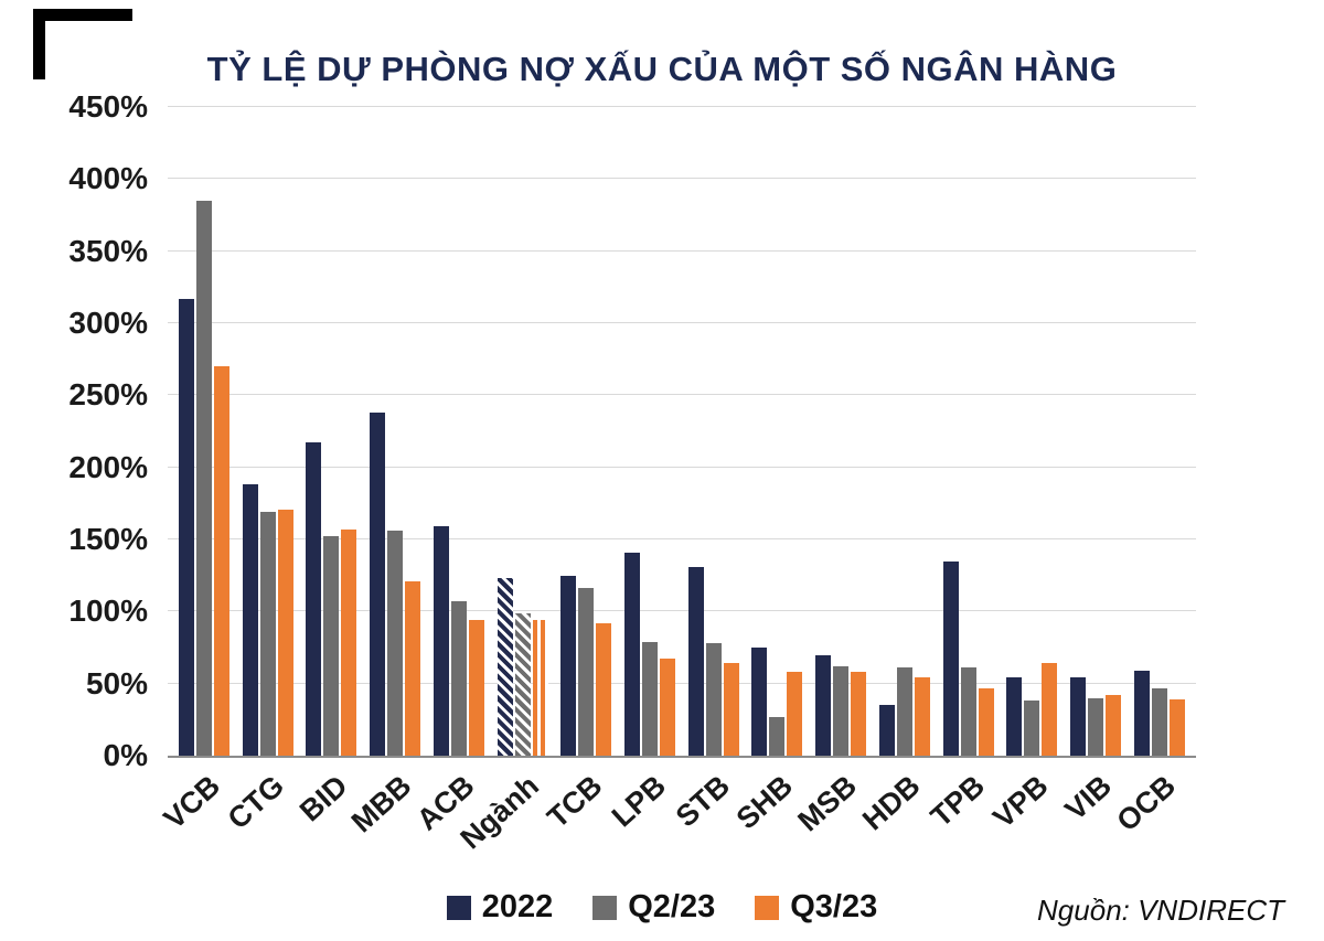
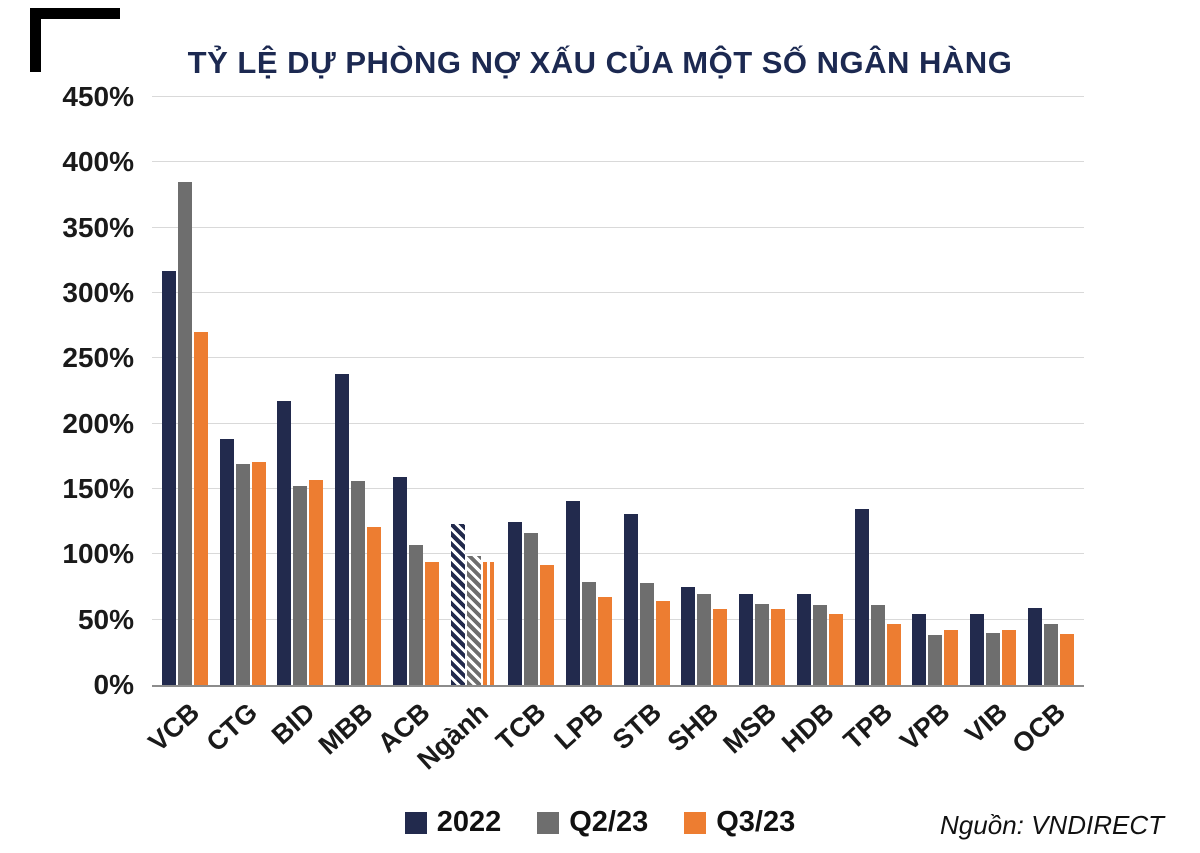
Q2/23/SHB: 27% -> 70%
2022/HDB: 35% -> 70%
Q3/23/VPB: 64% -> 42%
